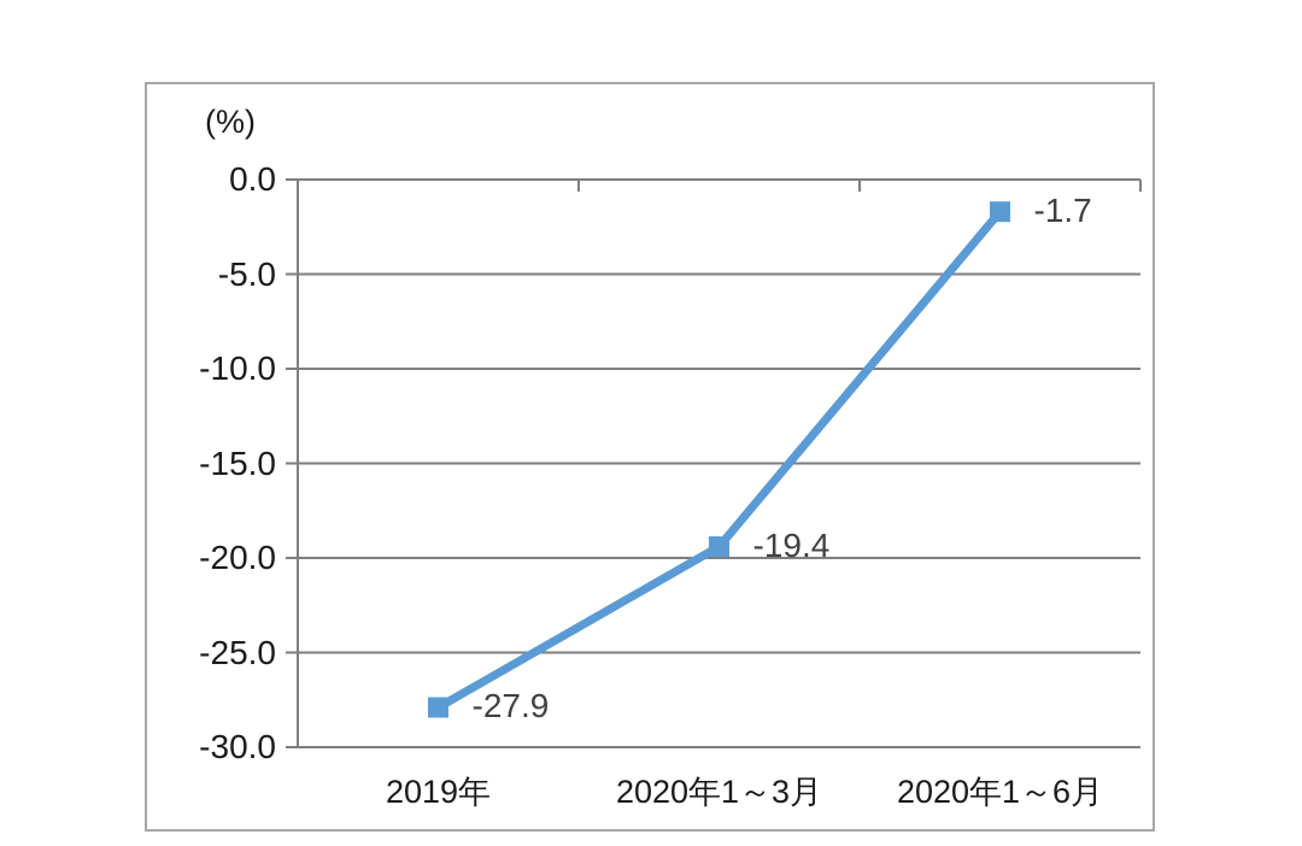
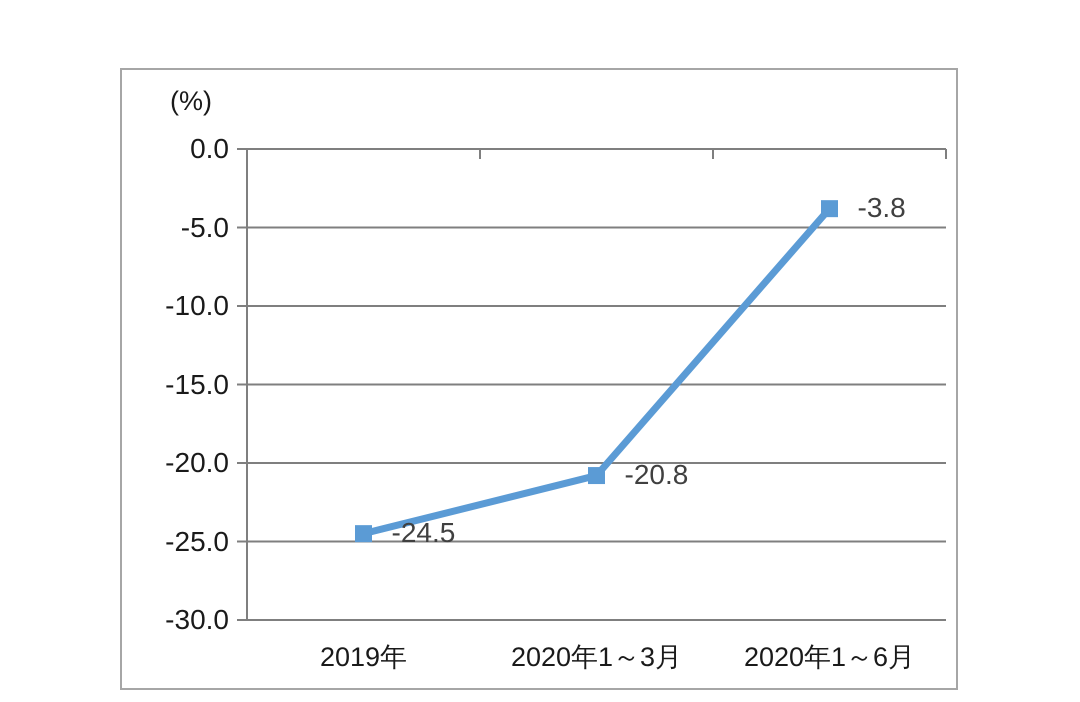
2019年: -27.9 -> -24.5
2020年1～3月: -19.4 -> -20.8
2020年1～6月: -1.7 -> -3.8
